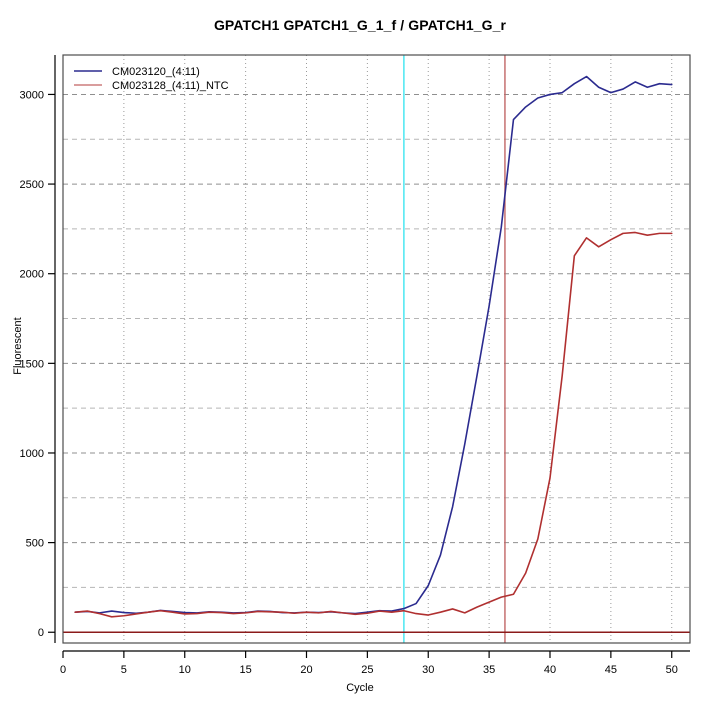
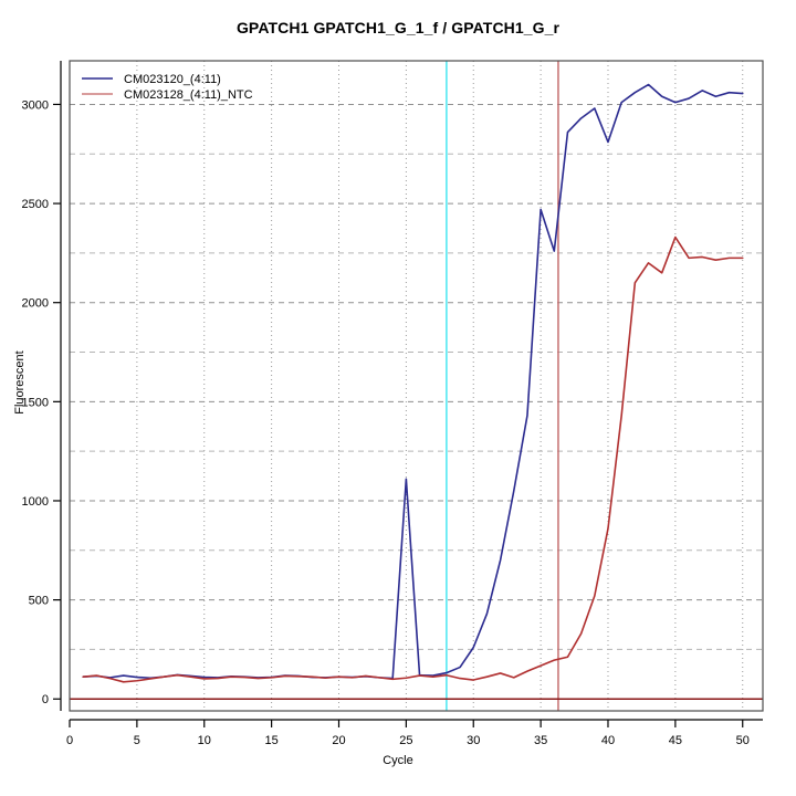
CM023120_(4:11)/25: 110 -> 1110
CM023120_(4:11)/35: 1820 -> 2470
CM023120_(4:11)/40: 3000 -> 2810
CM023128_(4:11)_NTC/45: 2190 -> 2330
